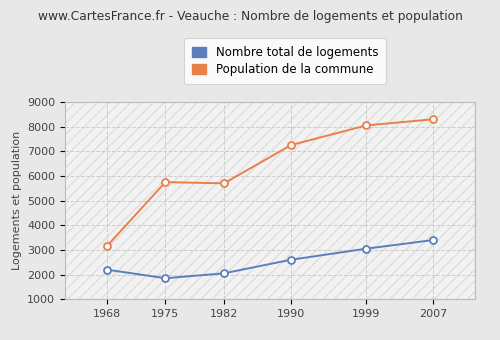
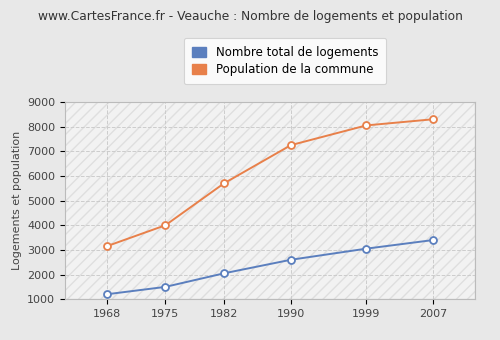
Nombre total de logements/1968: 2200 -> 1200
Nombre total de logements/1975: 1850 -> 1500
Population de la commune/1975: 5750 -> 4000
